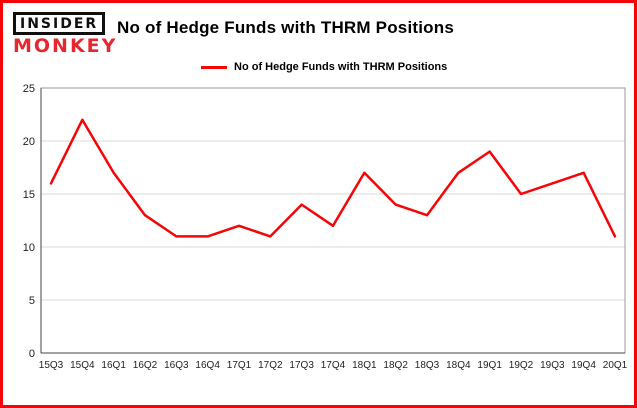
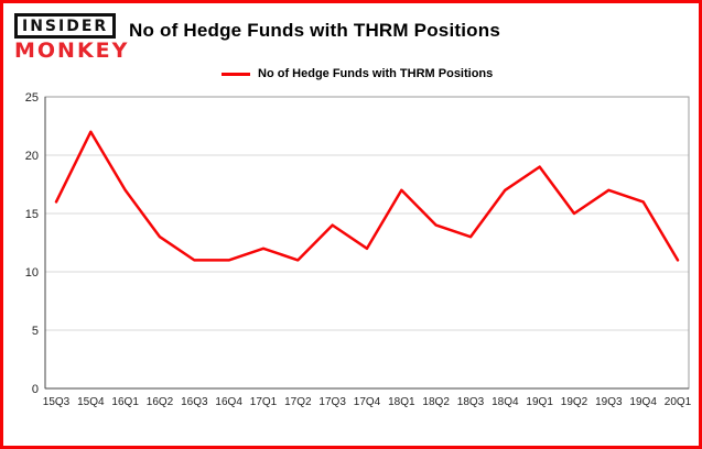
19Q3: 16 -> 17
19Q4: 17 -> 16
